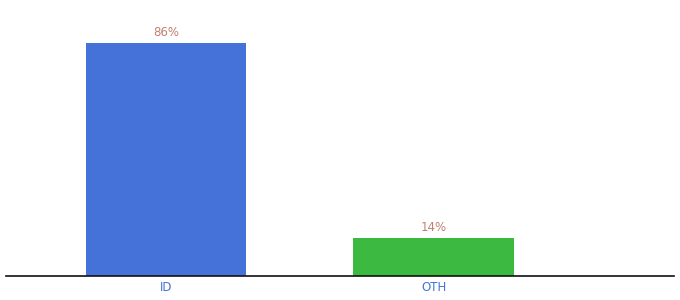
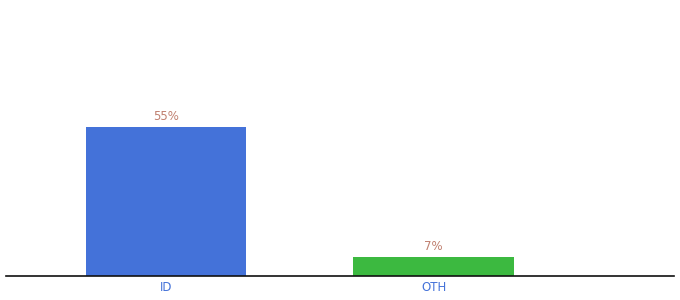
ID: 86% -> 55%
OTH: 14% -> 7%
